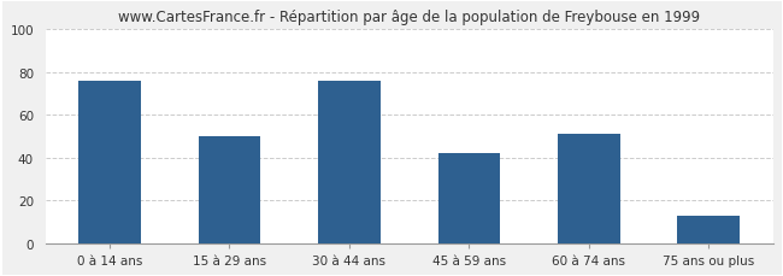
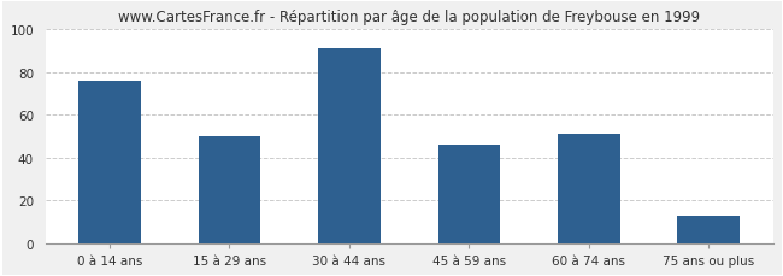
30 à 44 ans: 76 -> 91
45 à 59 ans: 42 -> 46
